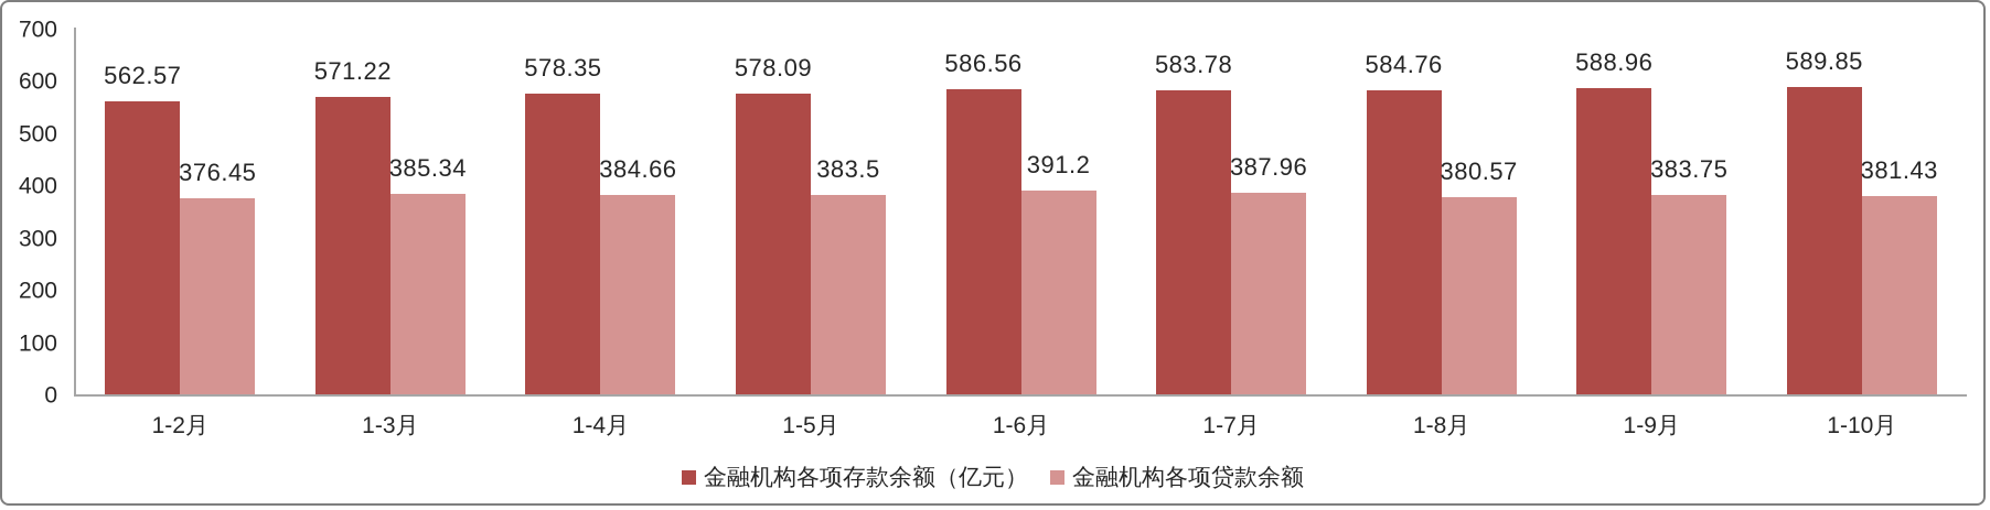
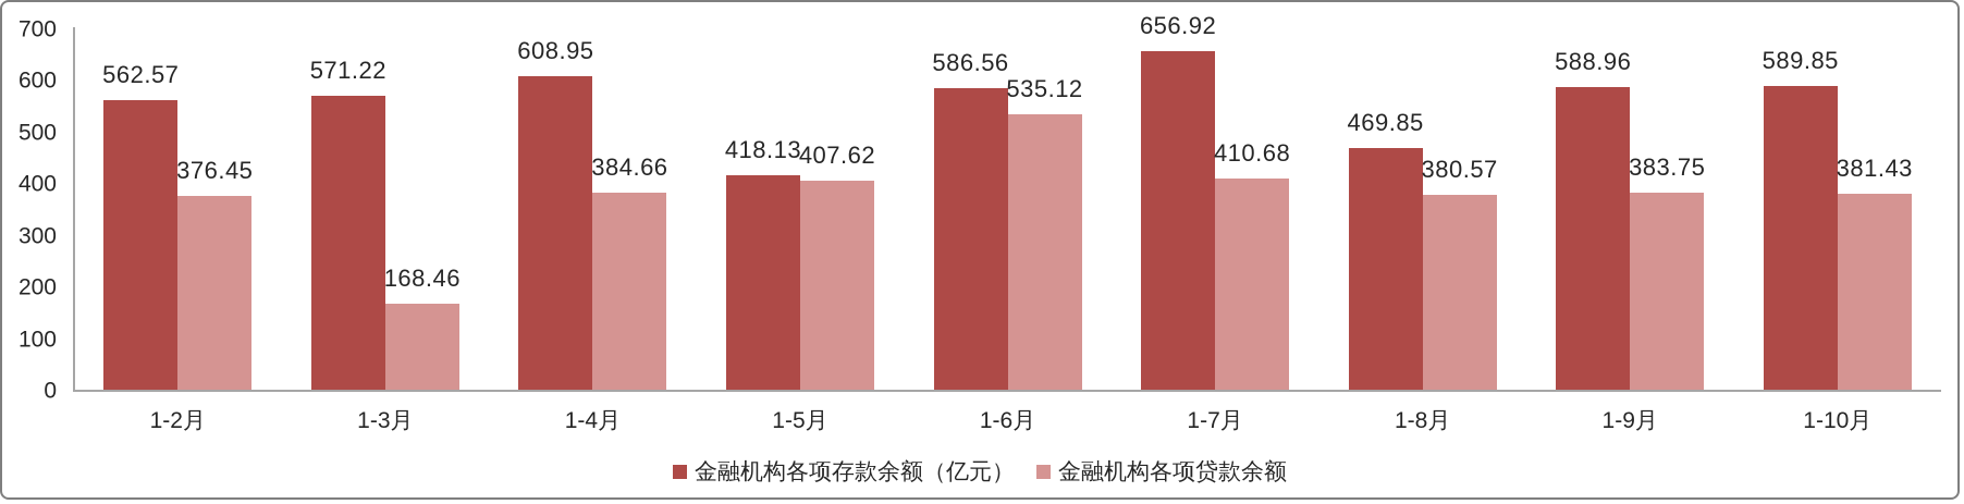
金融机构各项贷款余额/1-3月: 385.34 -> 168.46
金融机构各项存款余额（亿元）/1-4月: 578.35 -> 608.95
金融机构各项存款余额（亿元）/1-5月: 578.09 -> 418.13
金融机构各项贷款余额/1-5月: 383.5 -> 407.62
金融机构各项贷款余额/1-6月: 391.2 -> 535.12
金融机构各项存款余额（亿元）/1-7月: 583.78 -> 656.92
金融机构各项贷款余额/1-7月: 387.96 -> 410.68
金融机构各项存款余额（亿元）/1-8月: 584.76 -> 469.85
